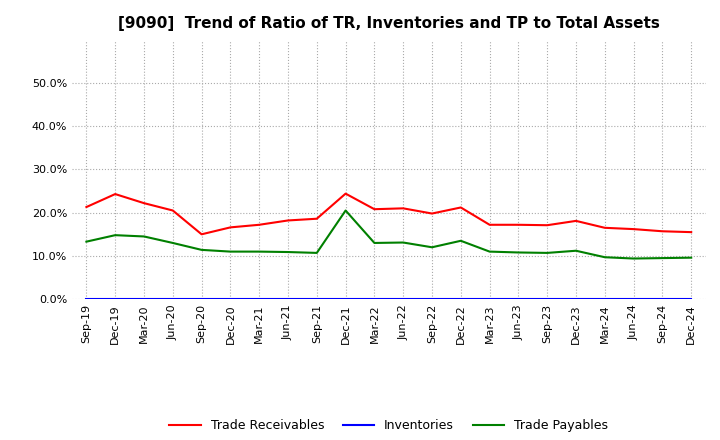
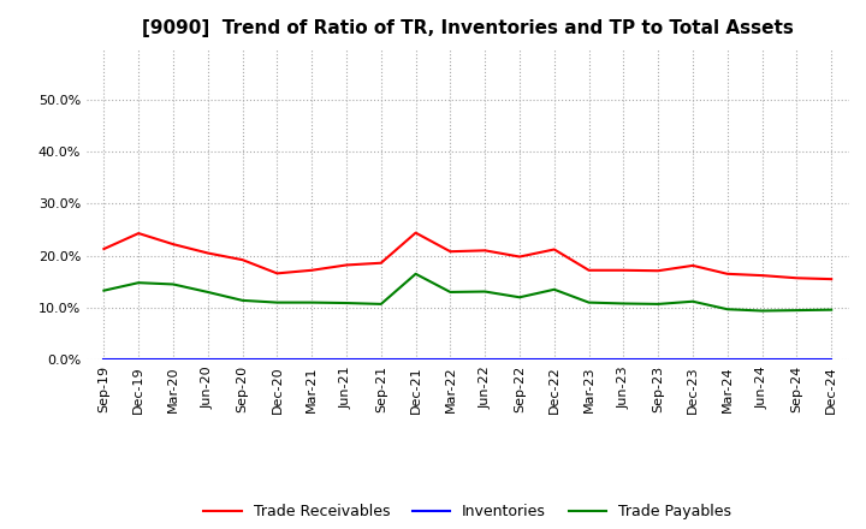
Trade Receivables/Sep-20: 15.0% -> 19.2%
Trade Payables/Dec-21: 20.5% -> 16.5%
